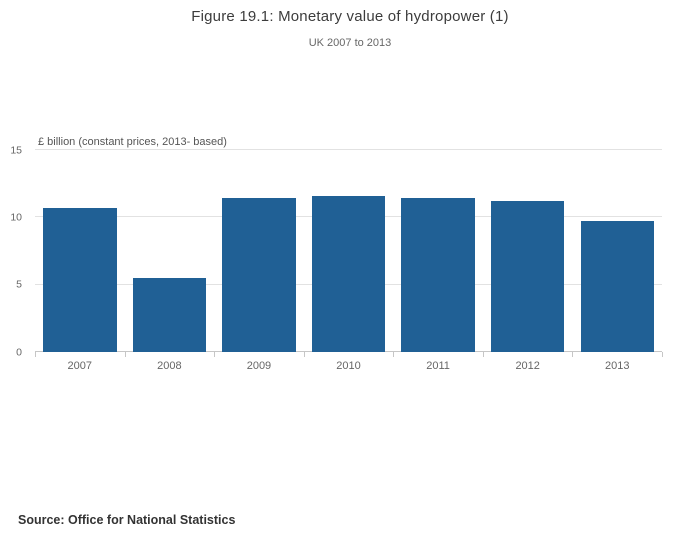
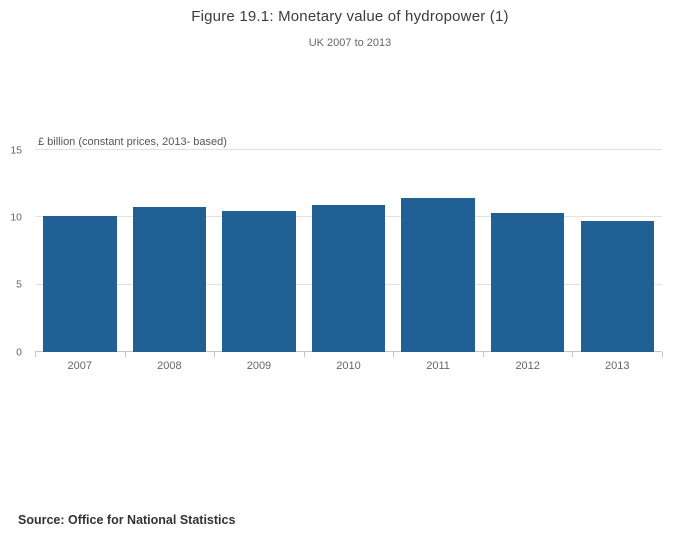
2007: 10.7 -> 10.1
2008: 5.5 -> 10.8
2009: 11.4 -> 10.4
2010: 11.6 -> 10.9
2012: 11.2 -> 10.3
